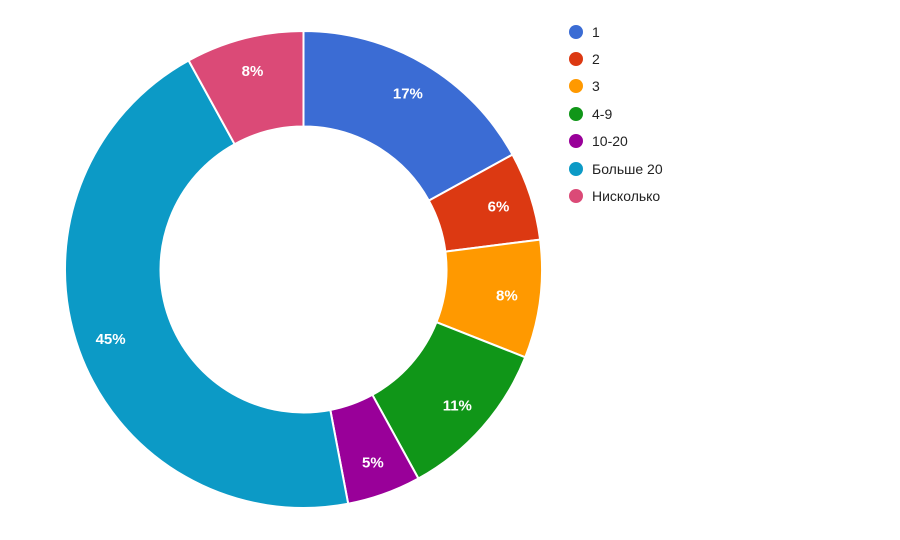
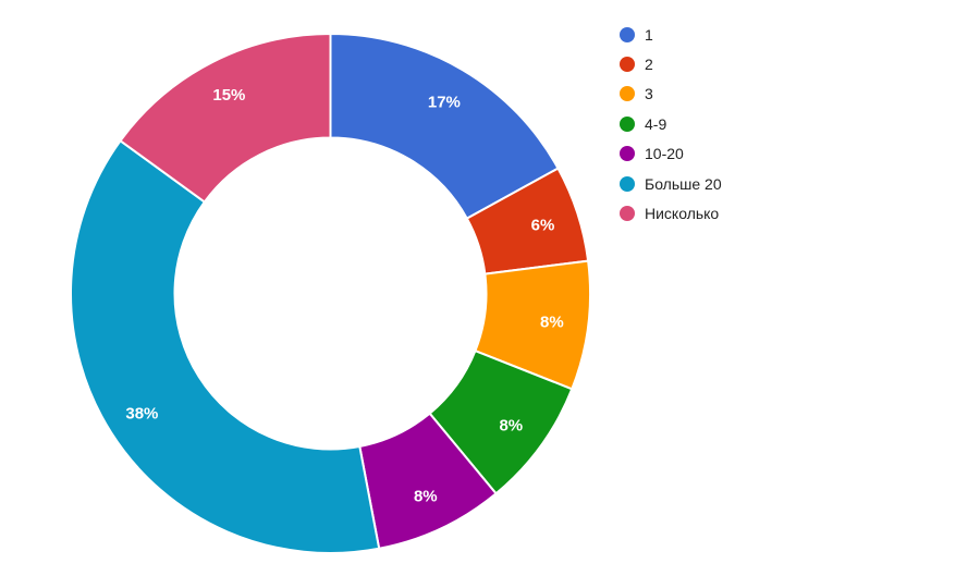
4-9: 11% -> 8%
10-20: 5% -> 8%
Больше 20: 45% -> 38%
Нисколько: 8% -> 15%
